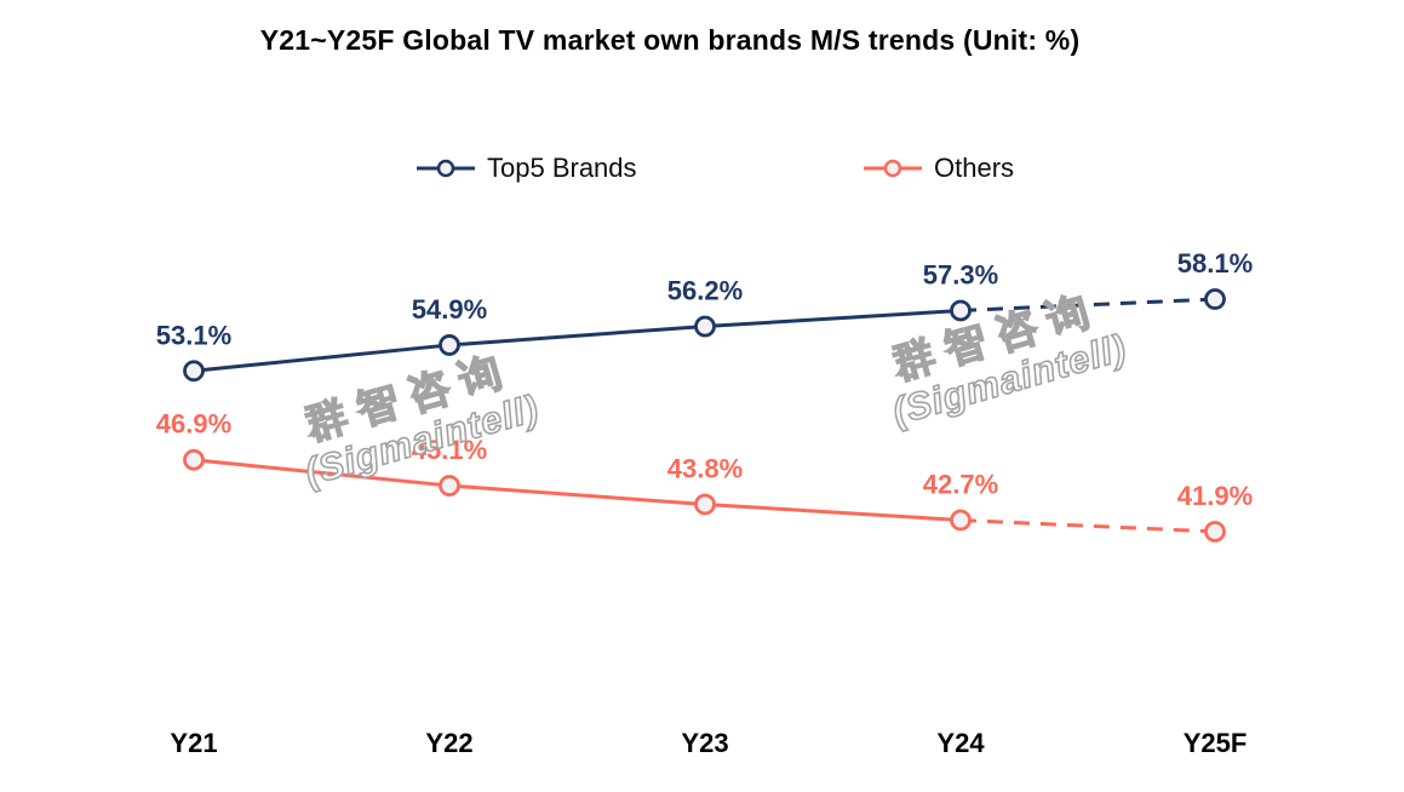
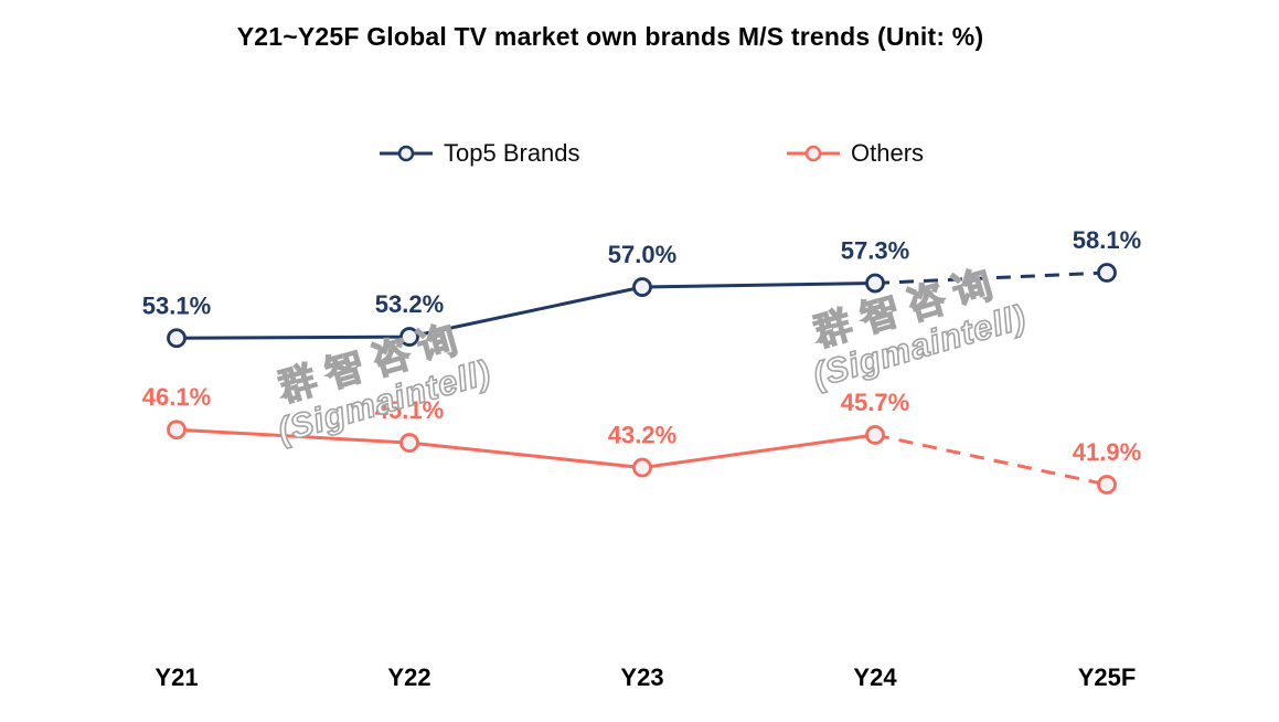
Others/Y21: 46.9% -> 46.1%
Top5 Brands/Y22: 54.9% -> 53.2%
Top5 Brands/Y23: 56.2% -> 57.0%
Others/Y23: 43.8% -> 43.2%
Others/Y24: 42.7% -> 45.7%
